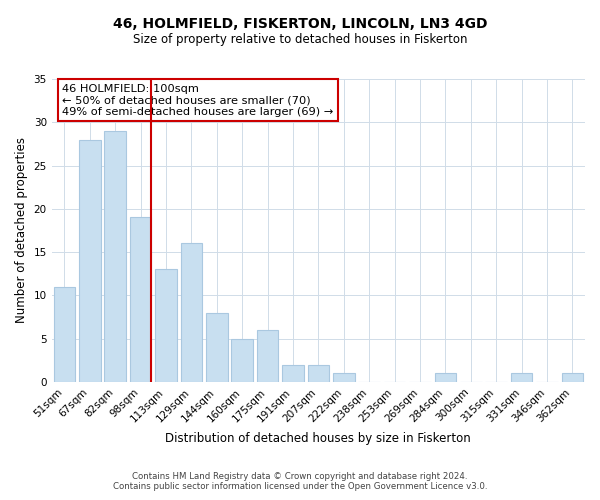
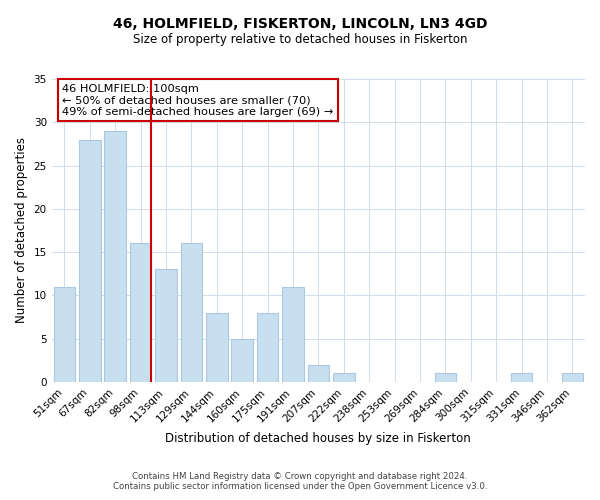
98sqm: 19 -> 16
175sqm: 6 -> 8
191sqm: 2 -> 11
